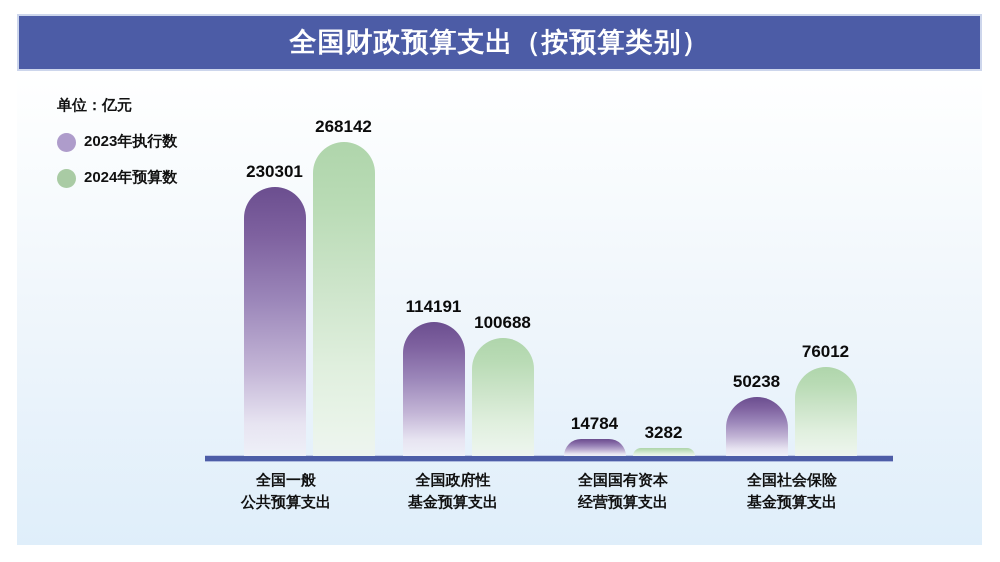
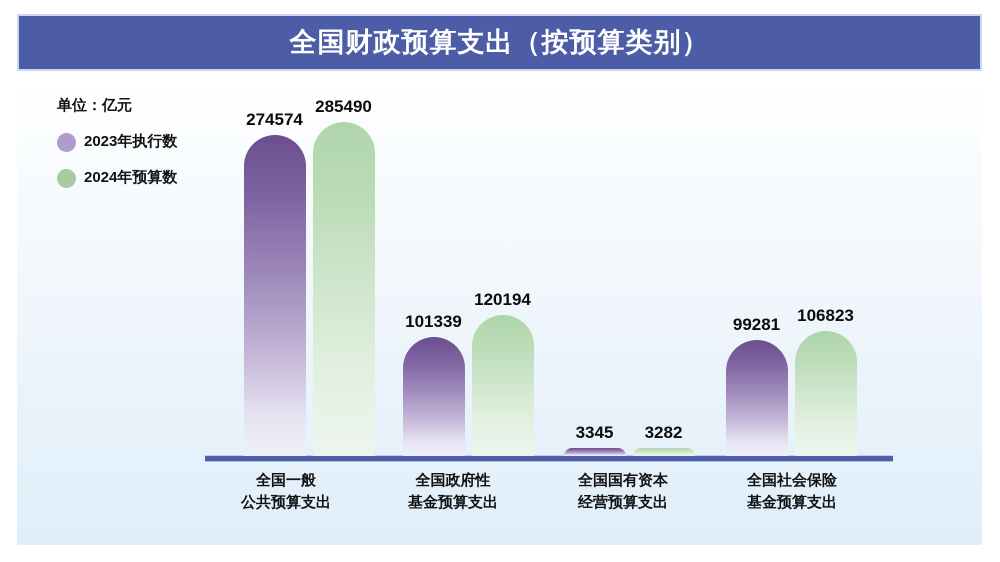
2023年执行数/全国一般 公共预算支出: 230301 -> 274574
2024年预算数/全国一般 公共预算支出: 268142 -> 285490
2023年执行数/全国政府性 基金预算支出: 114191 -> 101339
2024年预算数/全国政府性 基金预算支出: 100688 -> 120194
2023年执行数/全国国有资本 经营预算支出: 14784 -> 3345
2023年执行数/全国社会保险 基金预算支出: 50238 -> 99281
2024年预算数/全国社会保险 基金预算支出: 76012 -> 106823
